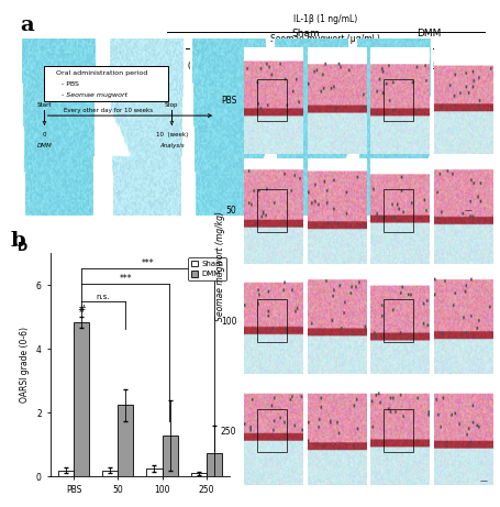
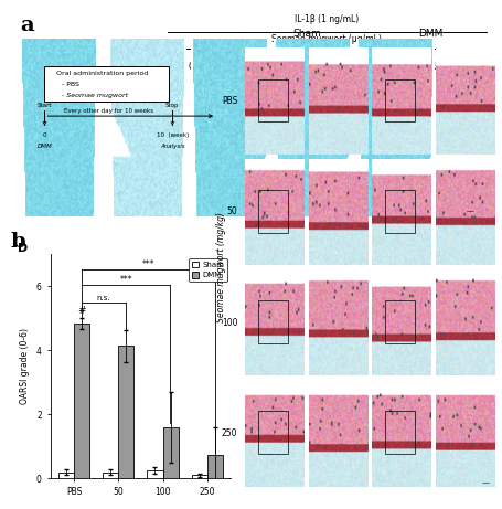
DMM/50: 2.25 -> 4.15
DMM/100: 1.30 -> 1.60
